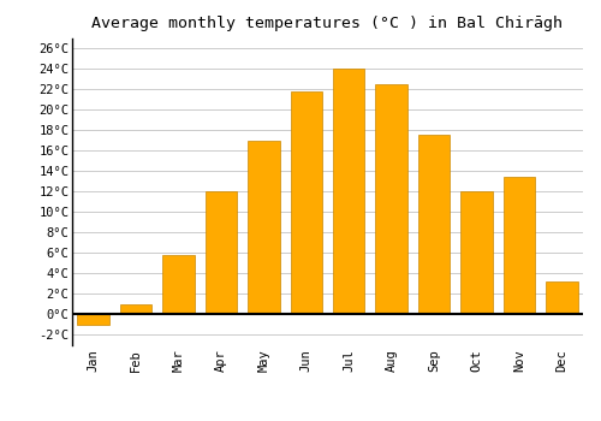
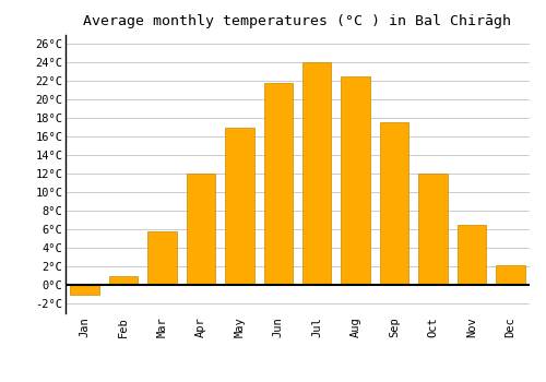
Nov: 13.4°C -> 6.5°C
Dec: 3.2°C -> 2.2°C
